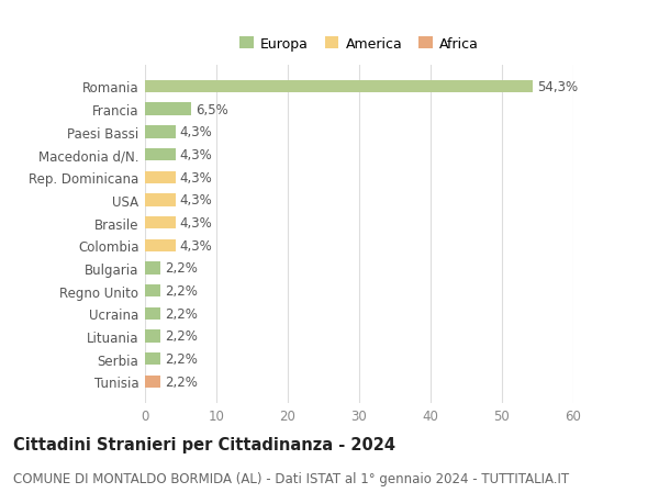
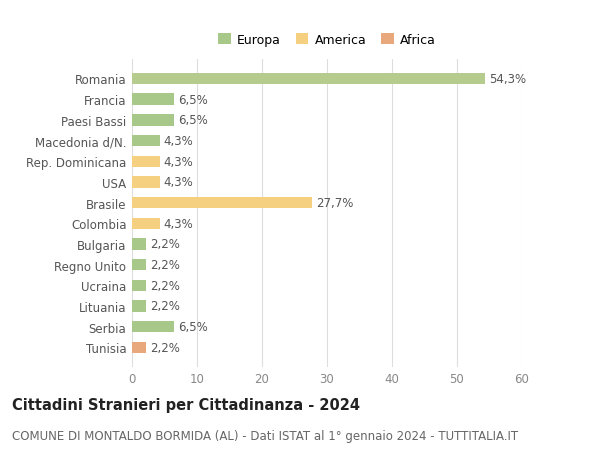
Paesi Bassi: 4,3% -> 6,5%
Brasile: 4,3% -> 27,7%
Serbia: 2,2% -> 6,5%
